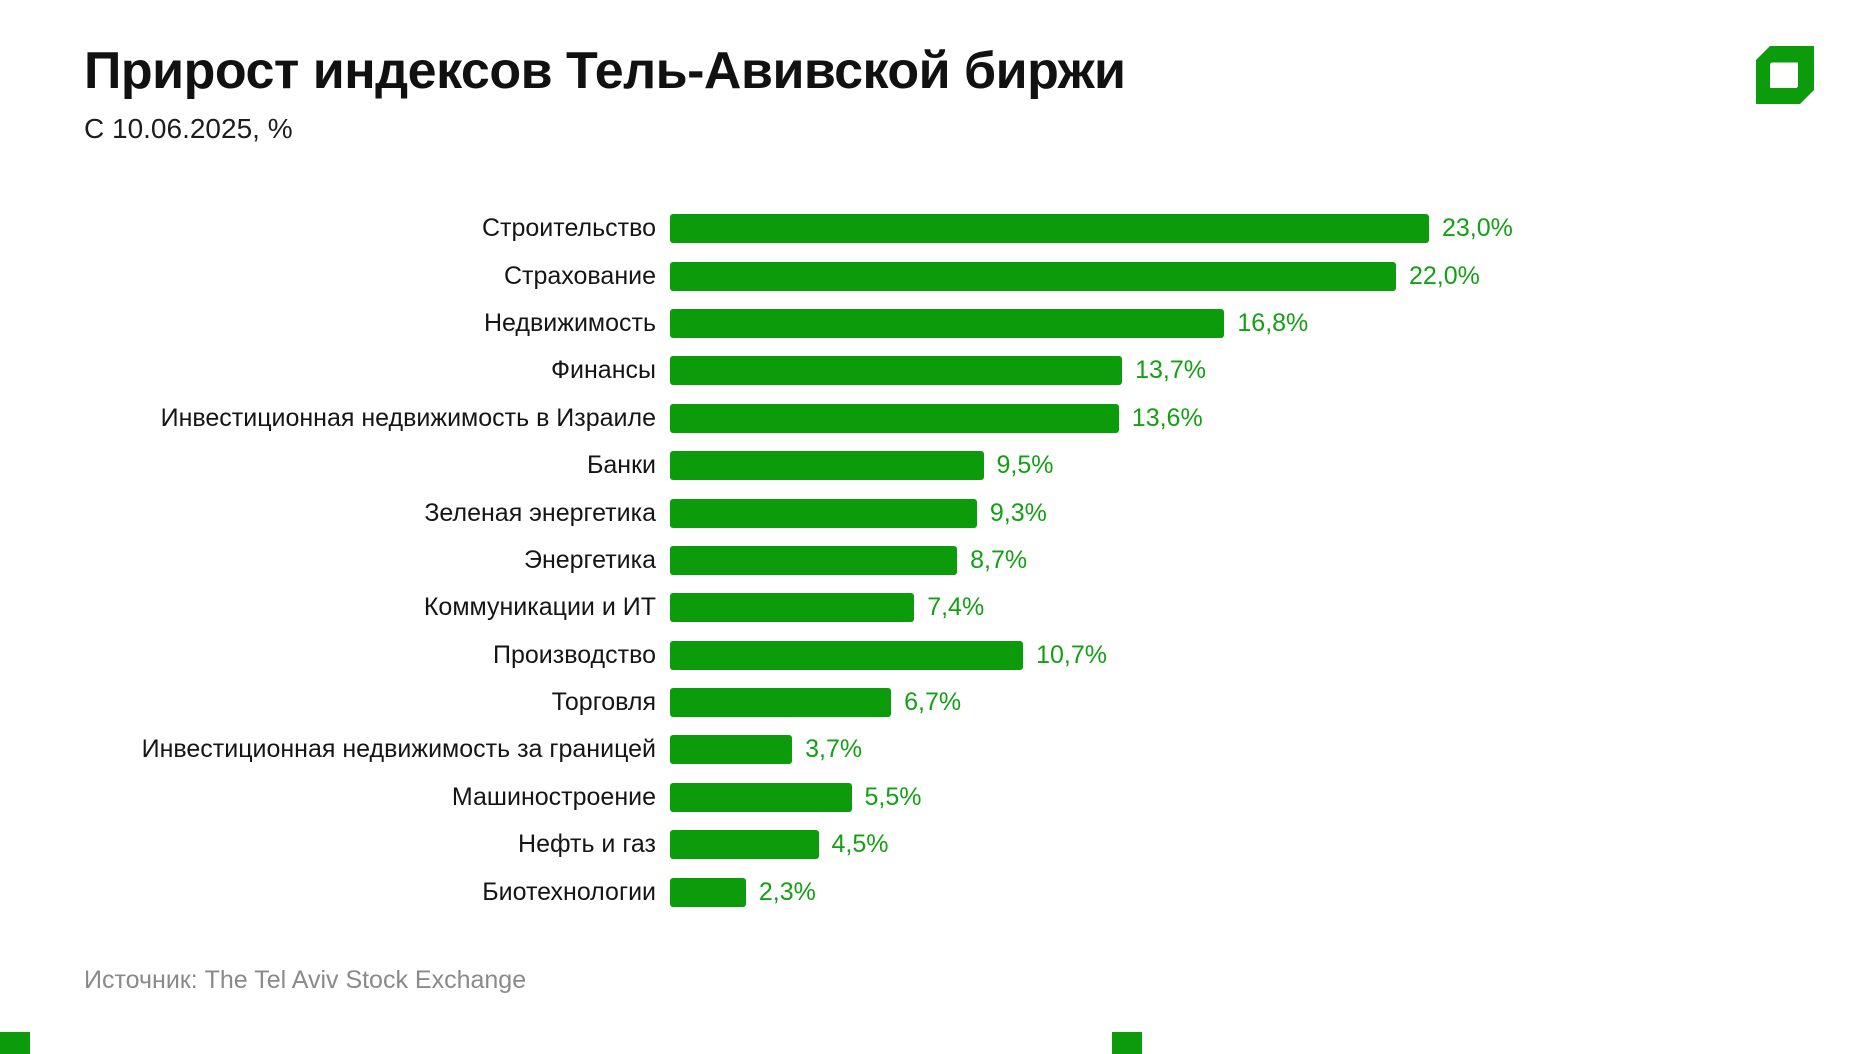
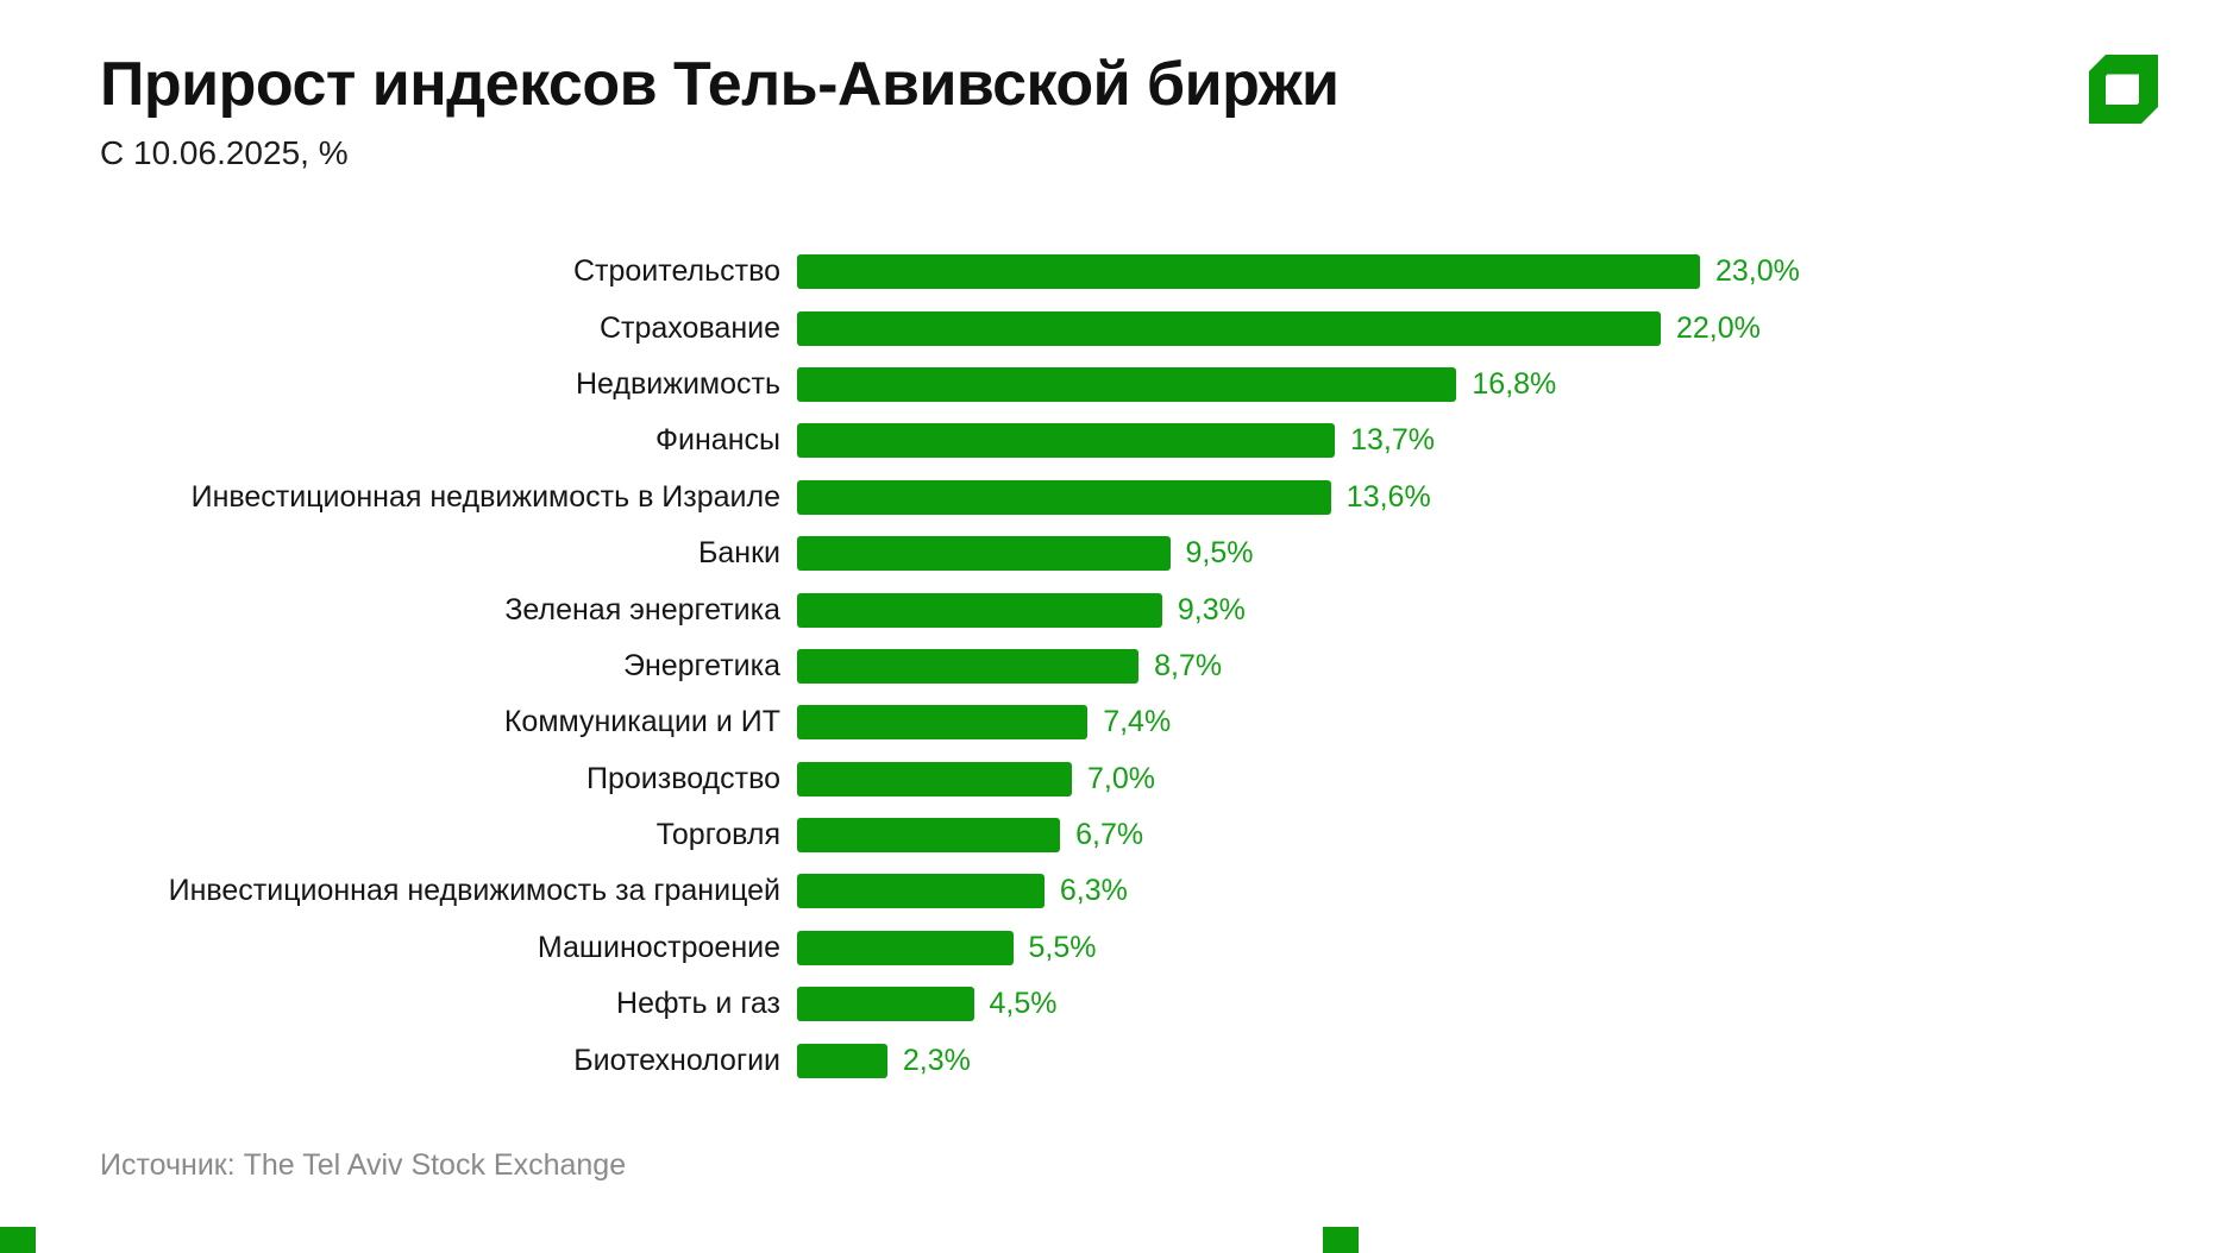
Производство: 10,7% -> 7,0%
Инвестиционная недвижимость за границей: 3,7% -> 6,3%
